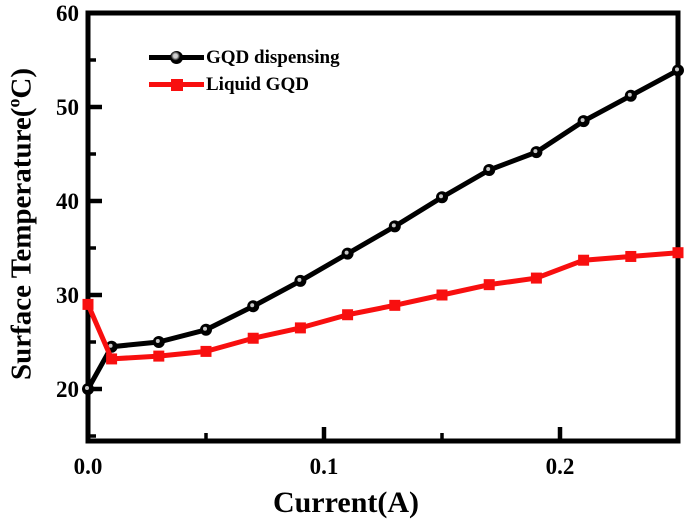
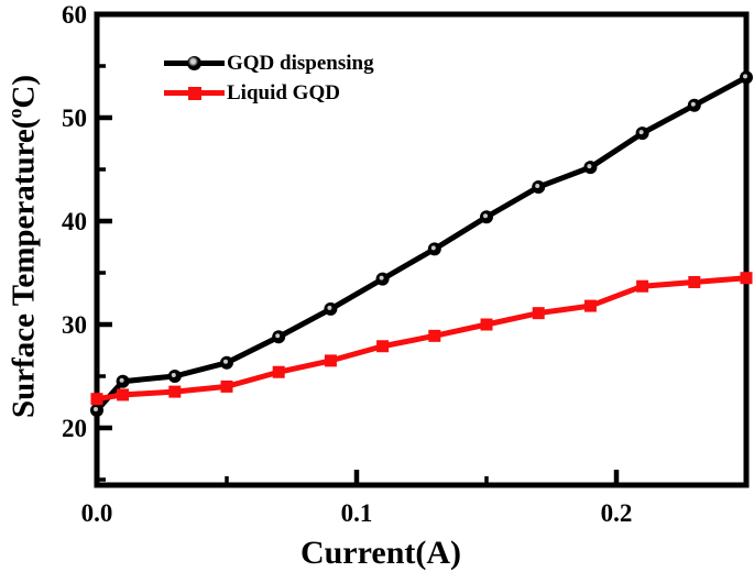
GQD dispensing/0.0: 20 -> 22
Liquid GQD/0.0: 29 -> 23
